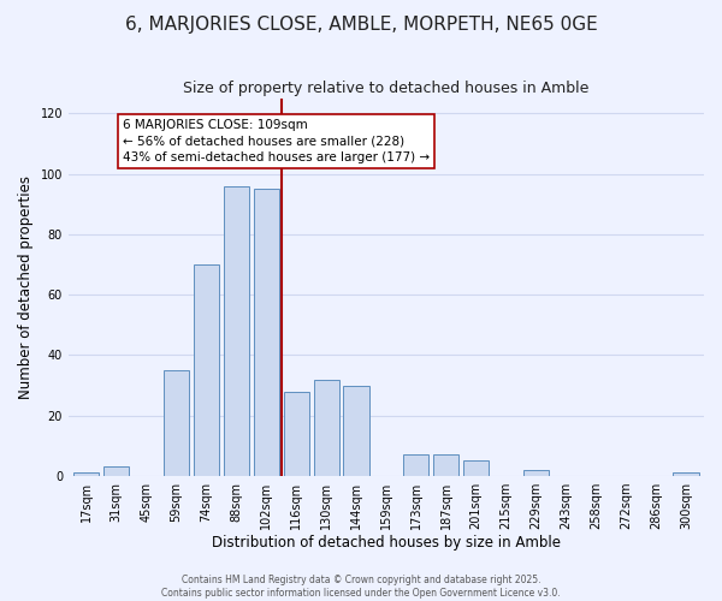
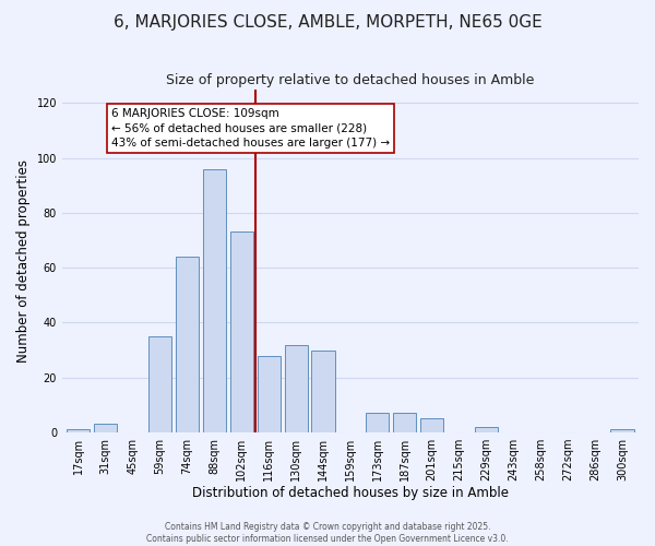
74sqm: 70 -> 64
102sqm: 95 -> 73
